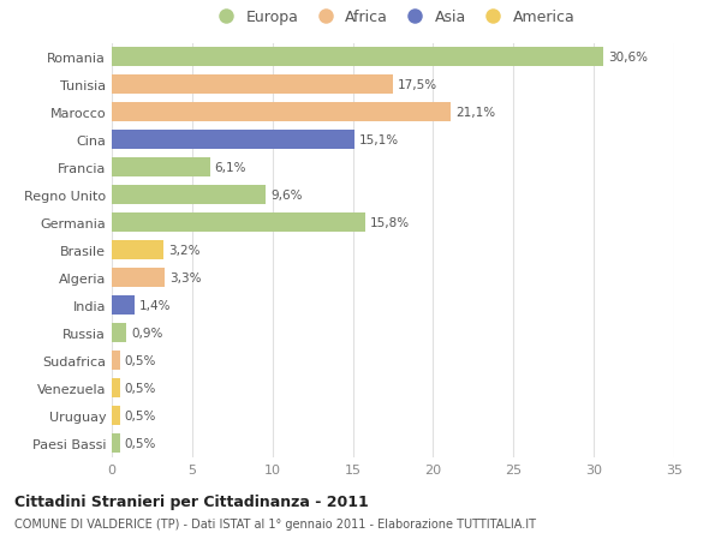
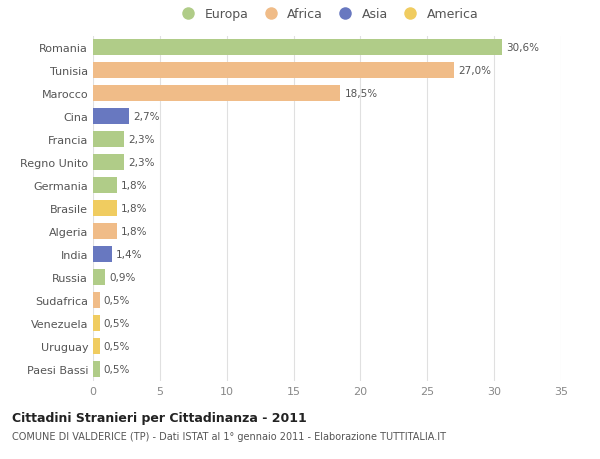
Tunisia: 17,5% -> 27,0%
Marocco: 21,1% -> 18,5%
Cina: 15,1% -> 2,7%
Francia: 6,1% -> 2,3%
Regno Unito: 9,6% -> 2,3%
Germania: 15,8% -> 1,8%
Brasile: 3,2% -> 1,8%
Algeria: 3,3% -> 1,8%
